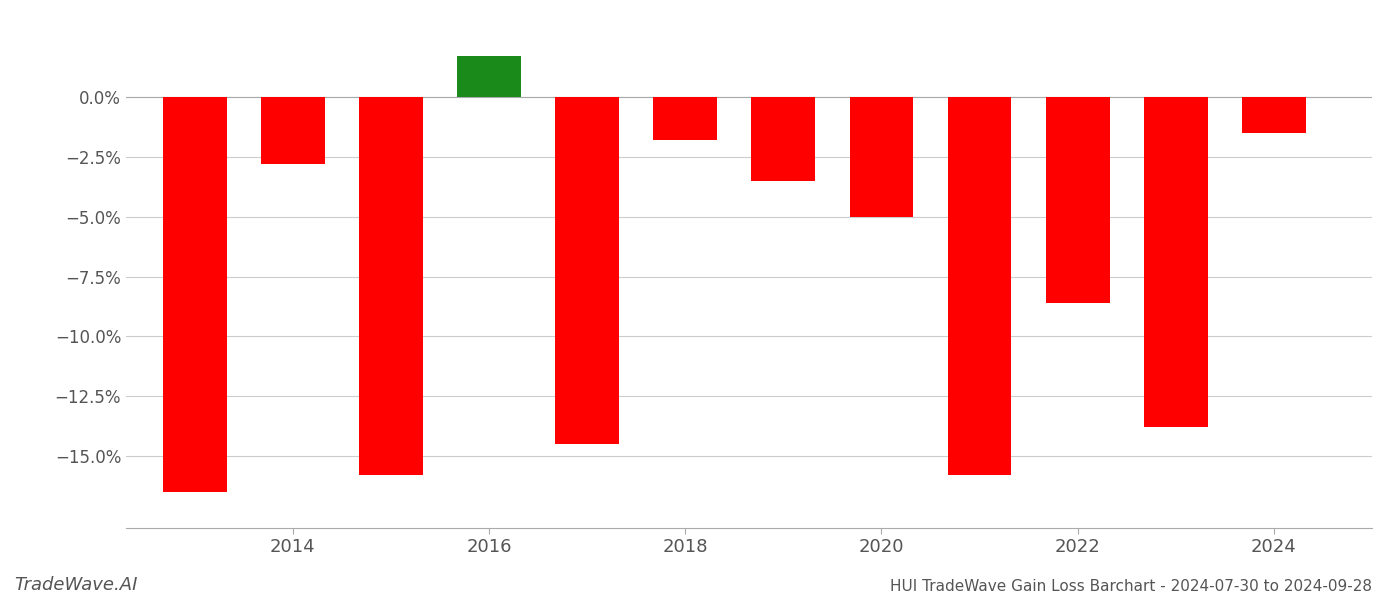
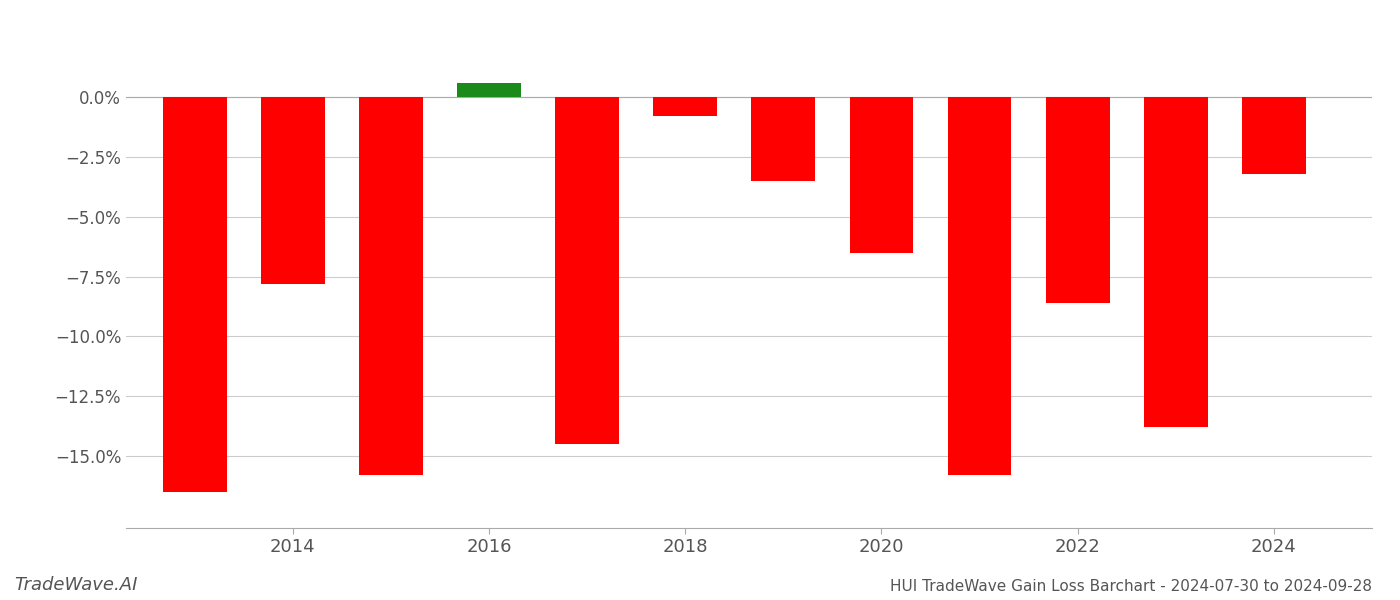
2014: -2.8% -> -7.8%
2016: 1.7% -> 0.6%
2018: -1.8% -> -0.8%
2020: -5.0% -> -6.5%
2024: -1.5% -> -3.2%
